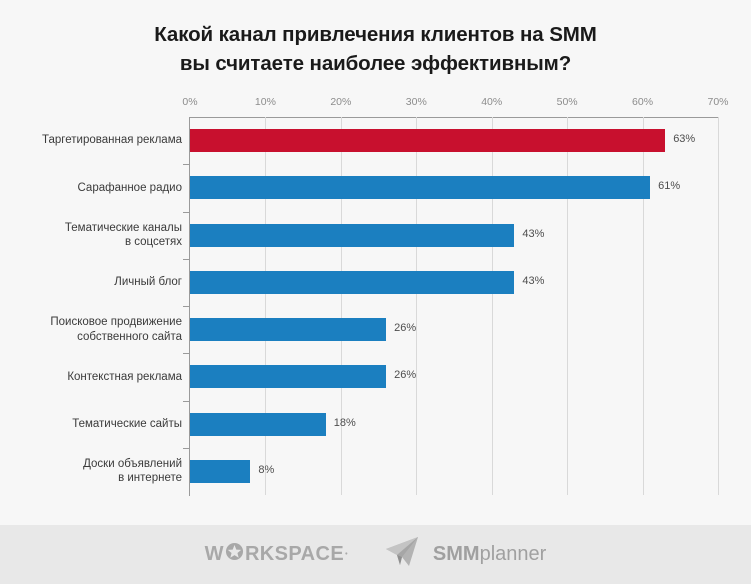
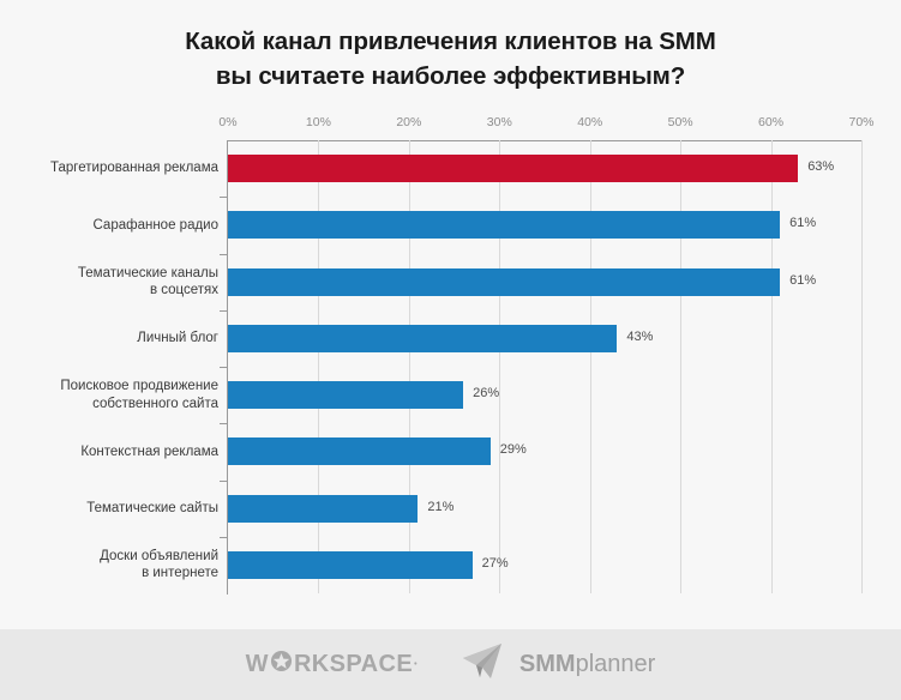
Тематические каналы в соцсетях: 43% -> 61%
Контекстная реклама: 26% -> 29%
Тематические сайты: 18% -> 21%
Доски объявлений в интернете: 8% -> 27%
